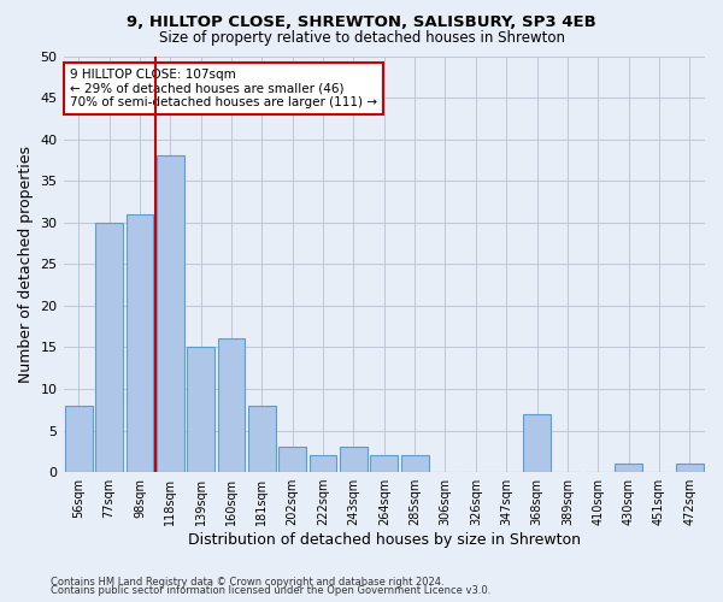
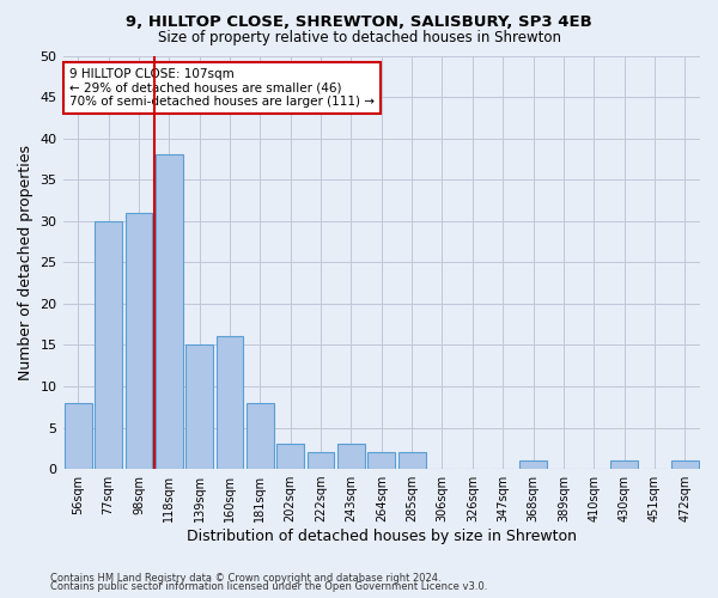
368sqm: 7 -> 1
